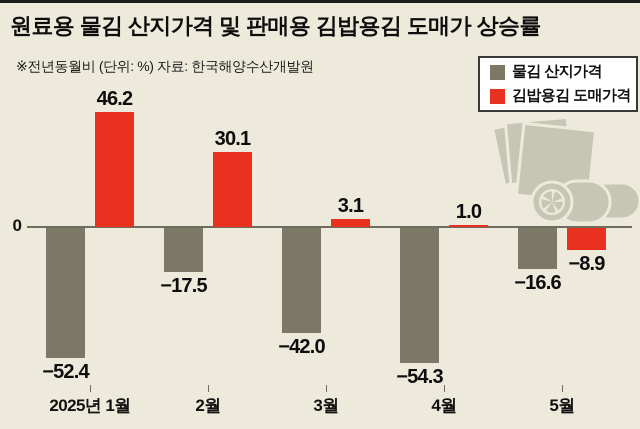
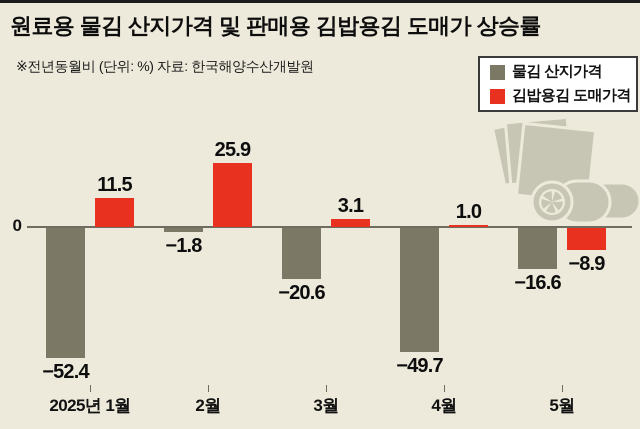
김밥용김 도매가격/2025년 1월: 46.2 -> 11.5
물김 산지가격/2월: −17.5 -> −1.8
김밥용김 도매가격/2월: 30.1 -> 25.9
물김 산지가격/3월: −42.0 -> −20.6
물김 산지가격/4월: −54.3 -> −49.7
